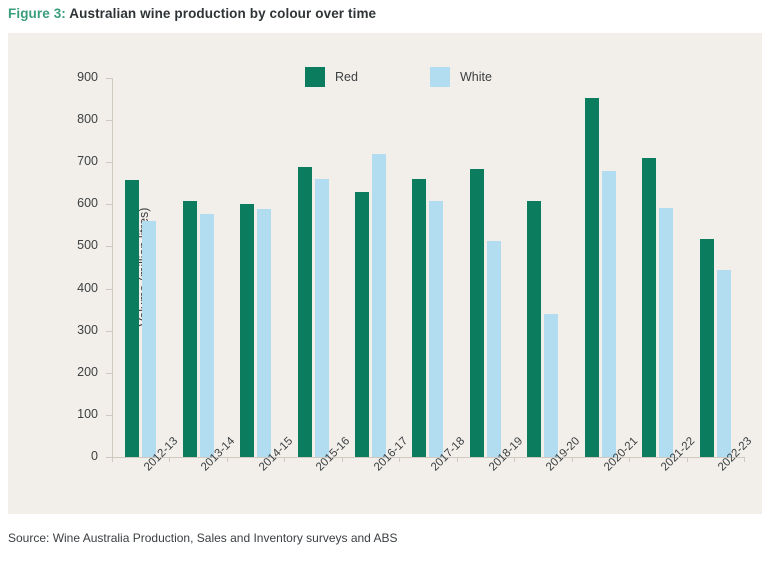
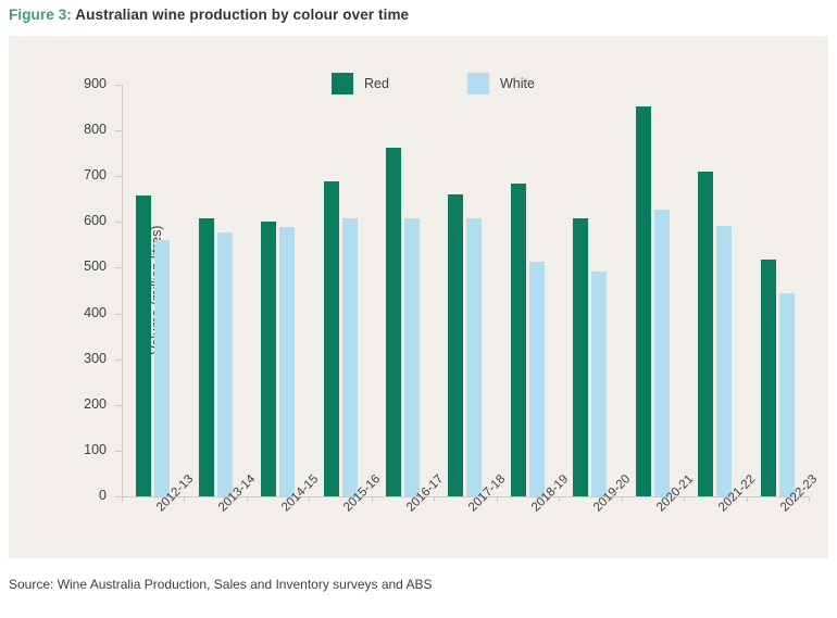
White/2015-16: 660 -> 610
Red/2016-17: 630 -> 760
White/2016-17: 720 -> 610
White/2019-20: 340 -> 490
White/2020-21: 680 -> 630
